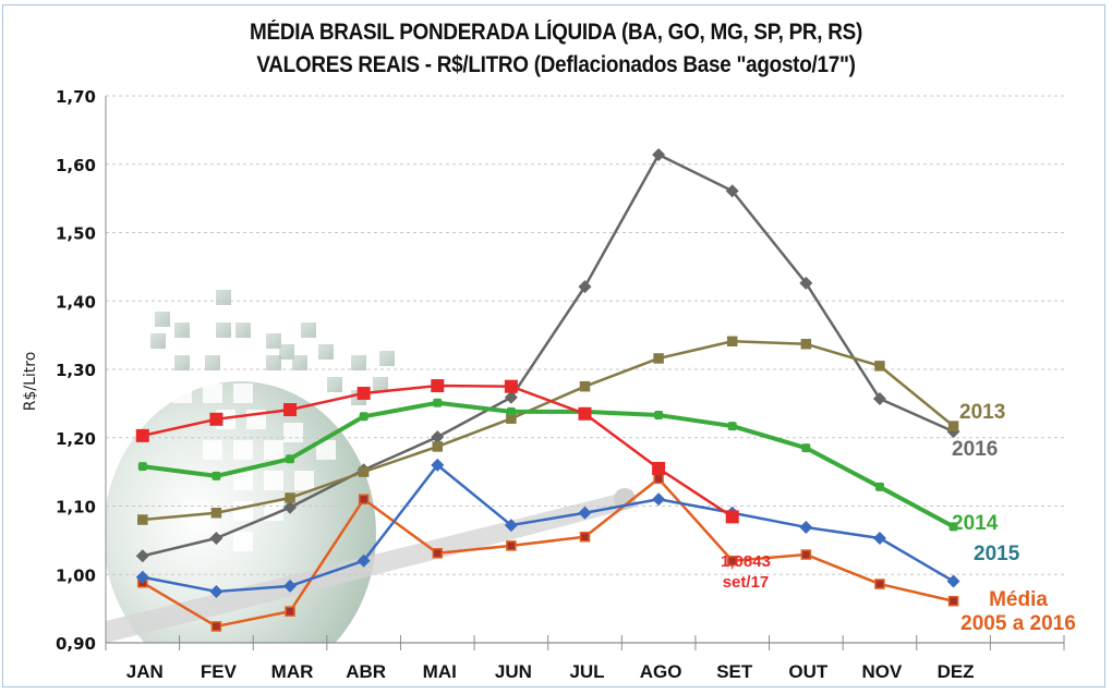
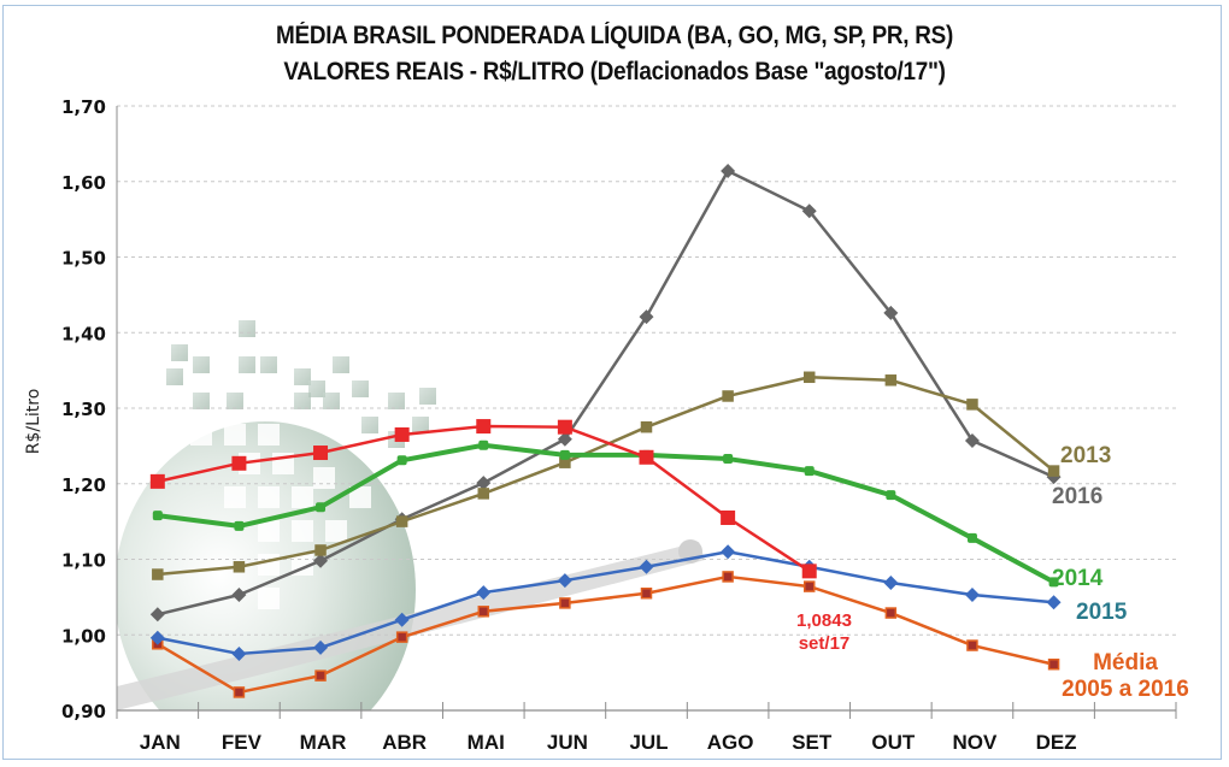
Média 2005 a 2016/ABR: 1,11 -> 1,00
2015/MAI: 1,16 -> 1,06
Média 2005 a 2016/AGO: 1,14 -> 1,08
Média 2005 a 2016/SET: 1,02 -> 1,06
2015/DEZ: 0,99 -> 1,04
